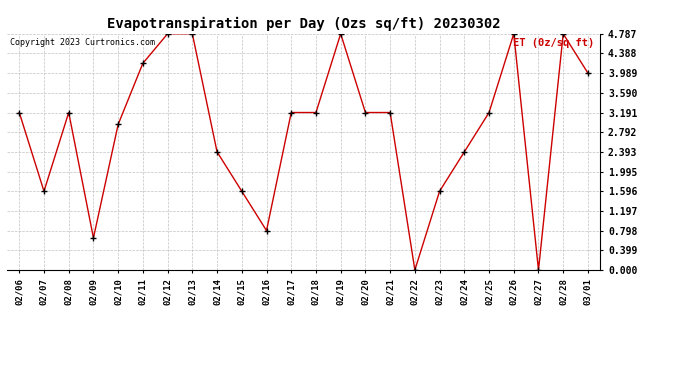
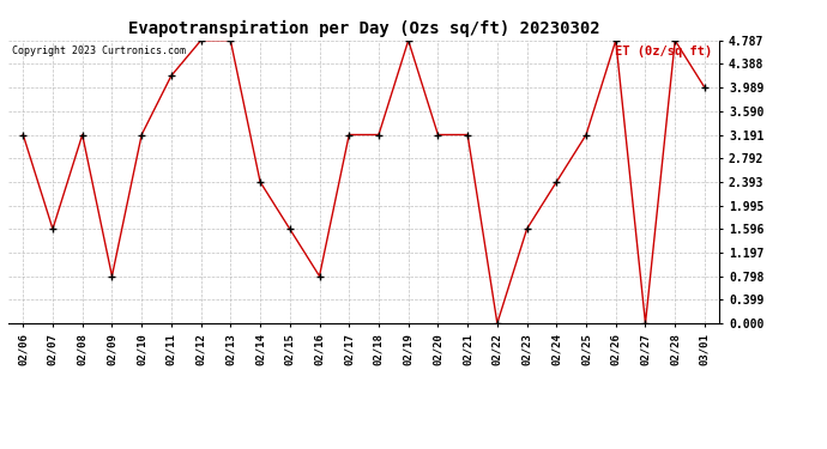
02/09: 0.65 -> 0.80
02/10: 2.95 -> 3.19
